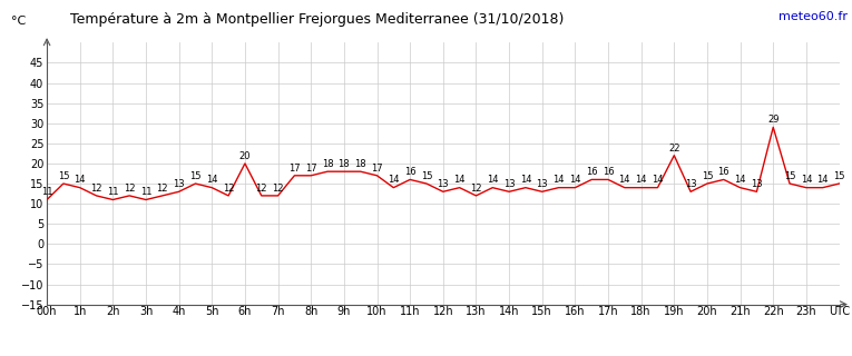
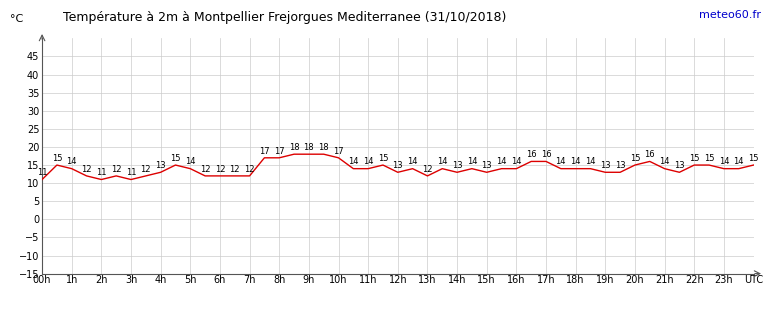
6h: 20 -> 12
11h: 16 -> 14
19h: 22 -> 13
22h: 29 -> 15
